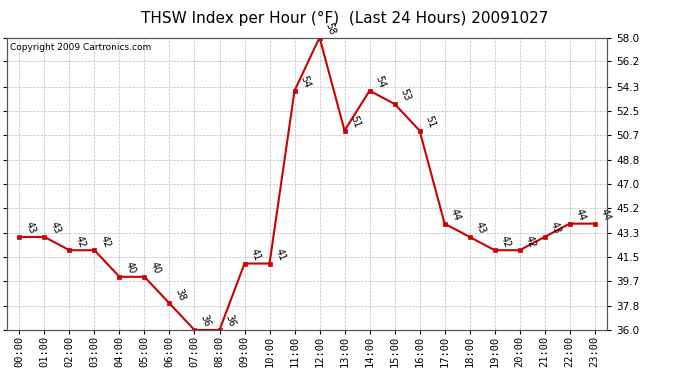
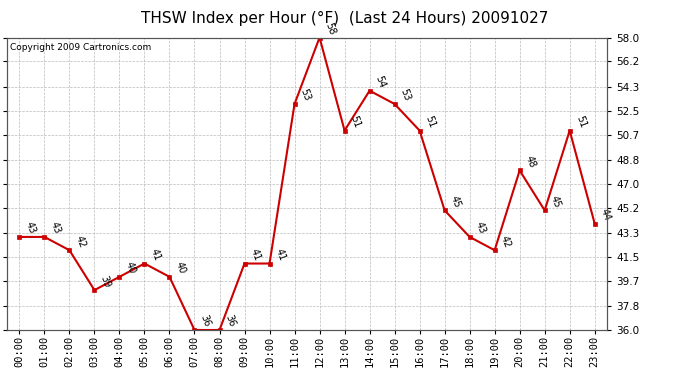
03:00: 42 -> 39
05:00: 40 -> 41
06:00: 38 -> 40
11:00: 54 -> 53
17:00: 44 -> 45
20:00: 42 -> 48
21:00: 43 -> 45
22:00: 44 -> 51
